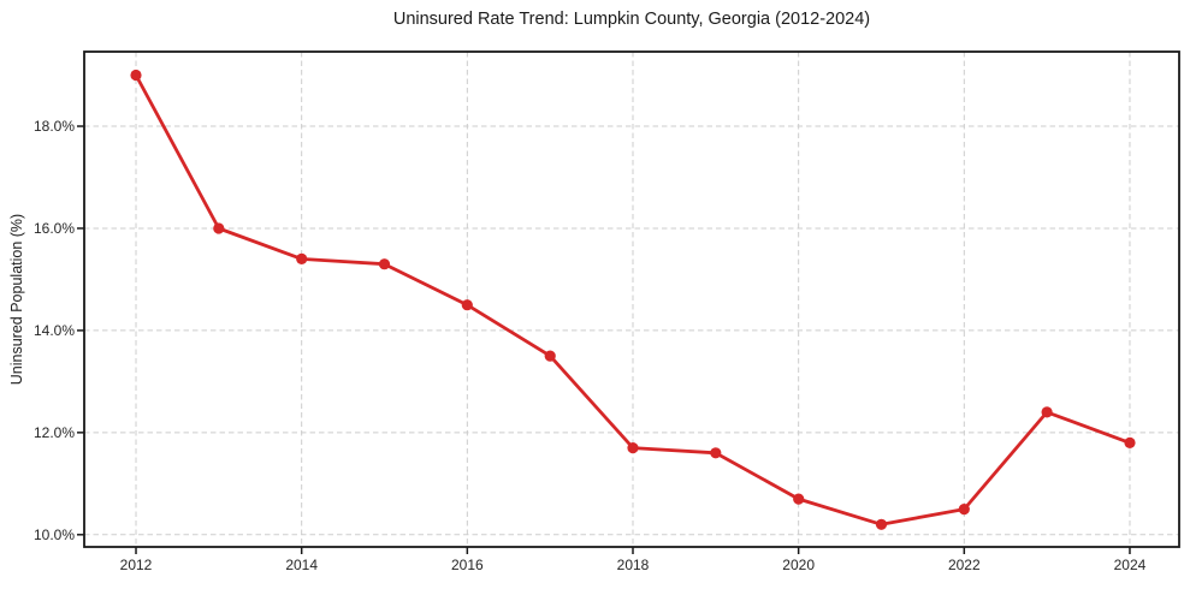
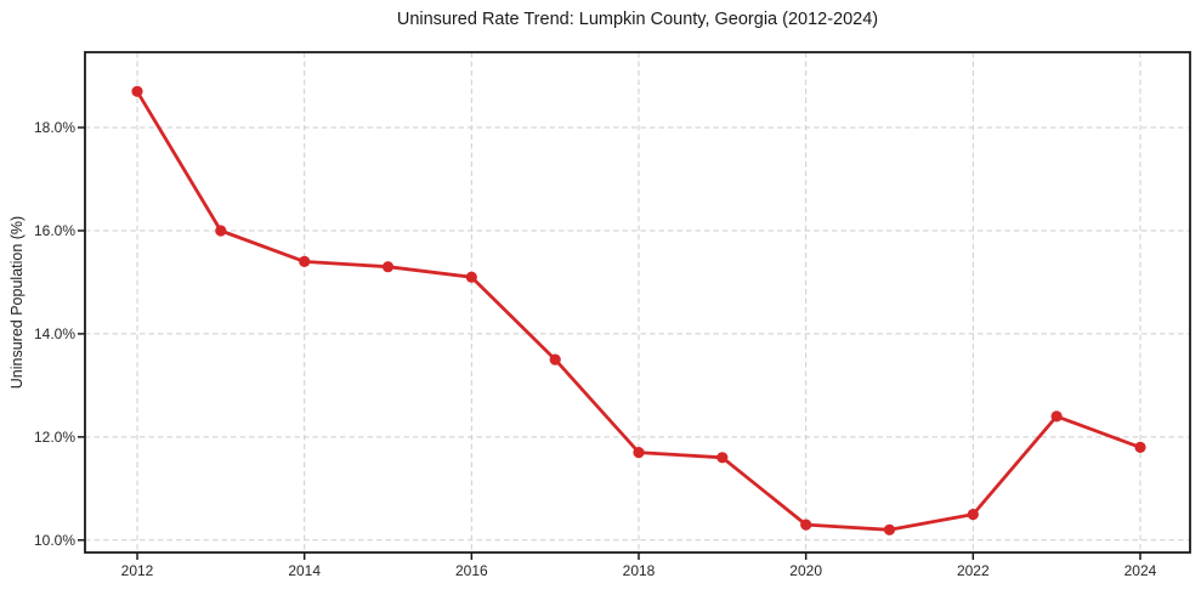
2012: 19.0% -> 18.7%
2016: 14.5% -> 15.1%
2020: 10.7% -> 10.3%
